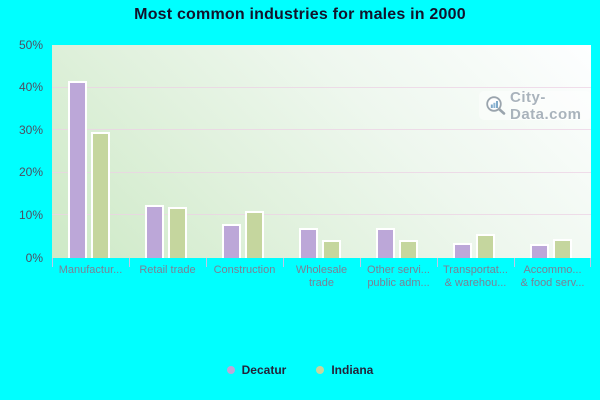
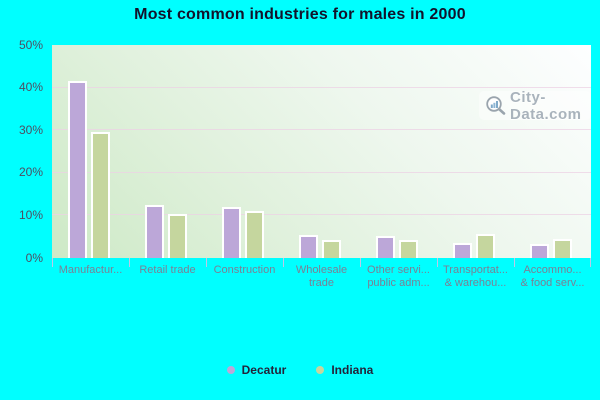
Indiana/Retail trade: 12% -> 10%
Decatur/Construction: 8% -> 12%
Decatur/Wholesale trade: 7% -> 5%
Decatur/Other servi... public adm...: 7% -> 5%
